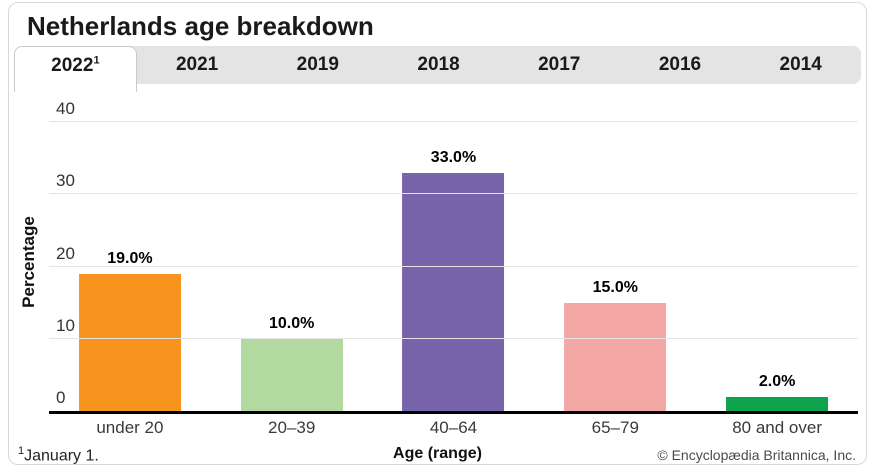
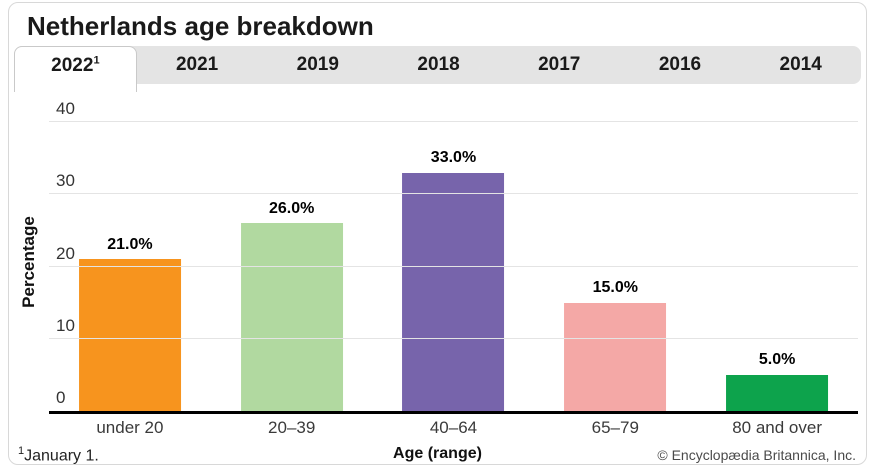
under 20: 19.0% -> 21.0%
20–39: 10.0% -> 26.0%
80 and over: 2.0% -> 5.0%
